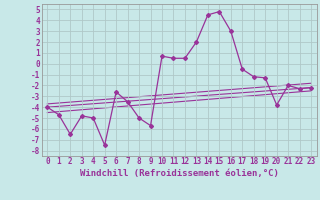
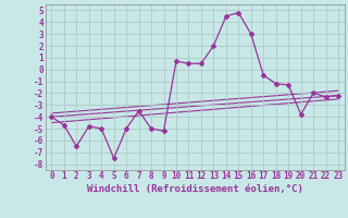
6: -2.6 -> -5.0
9: -5.7 -> -5.2
